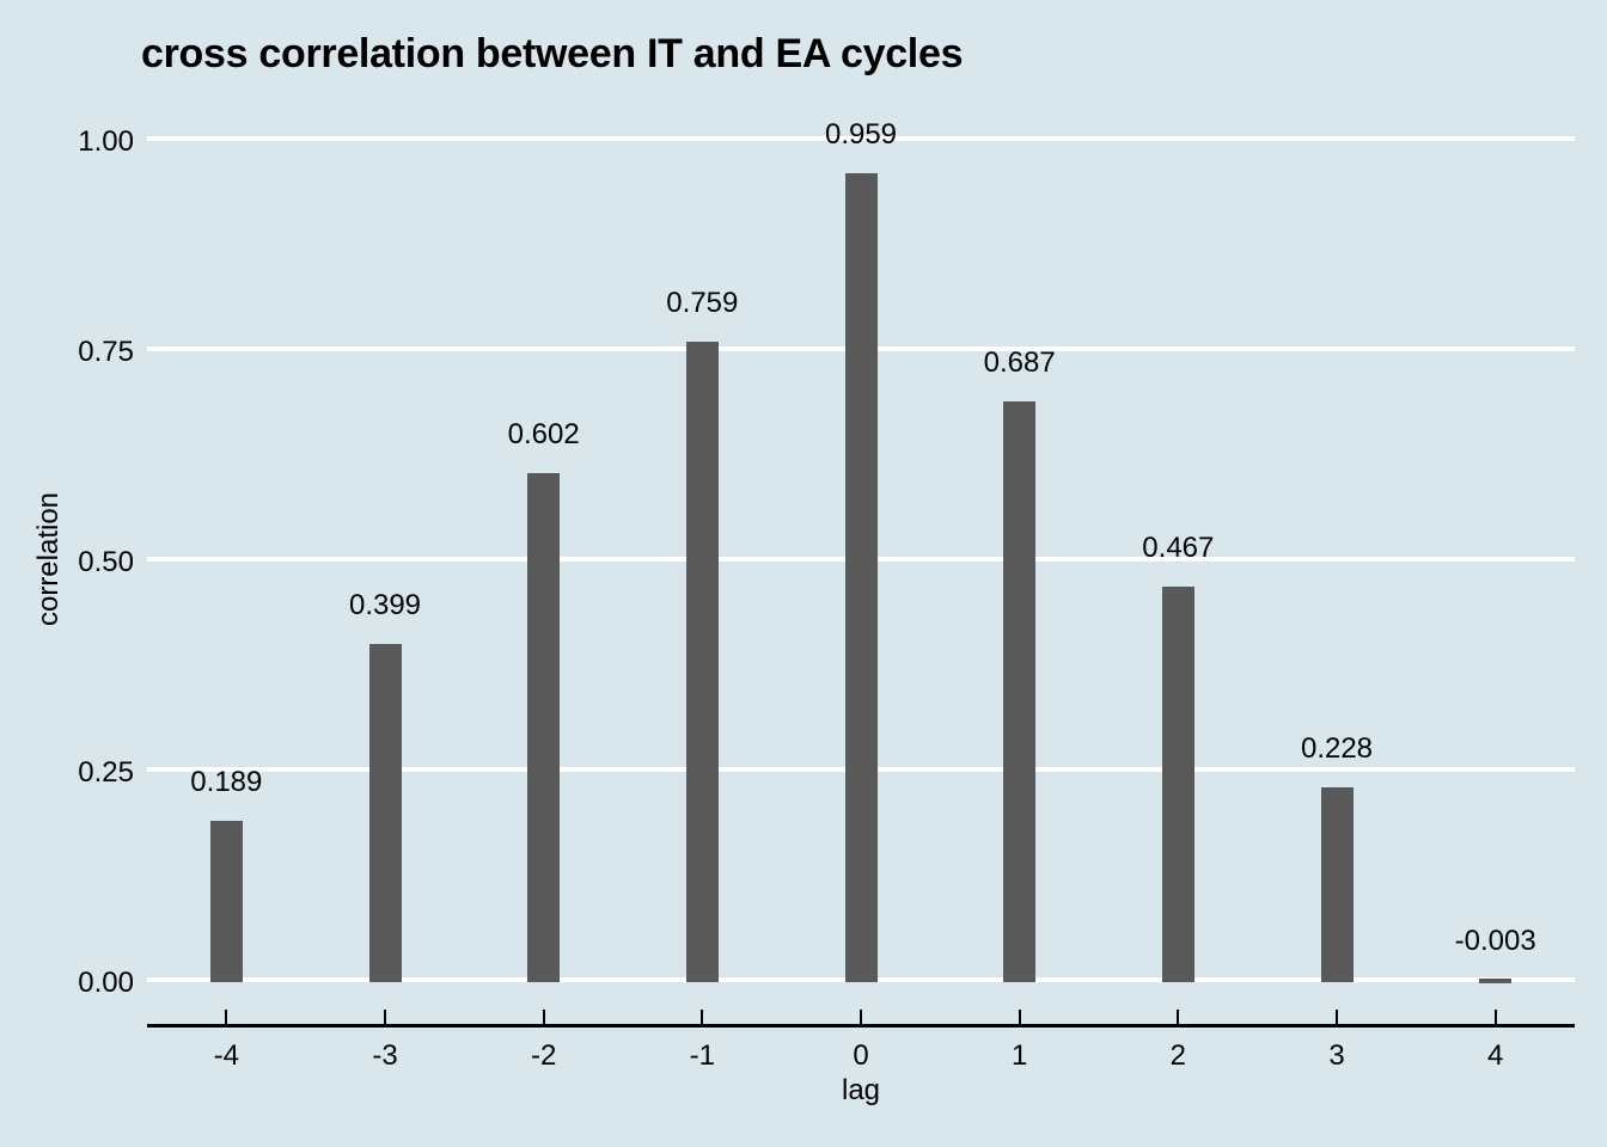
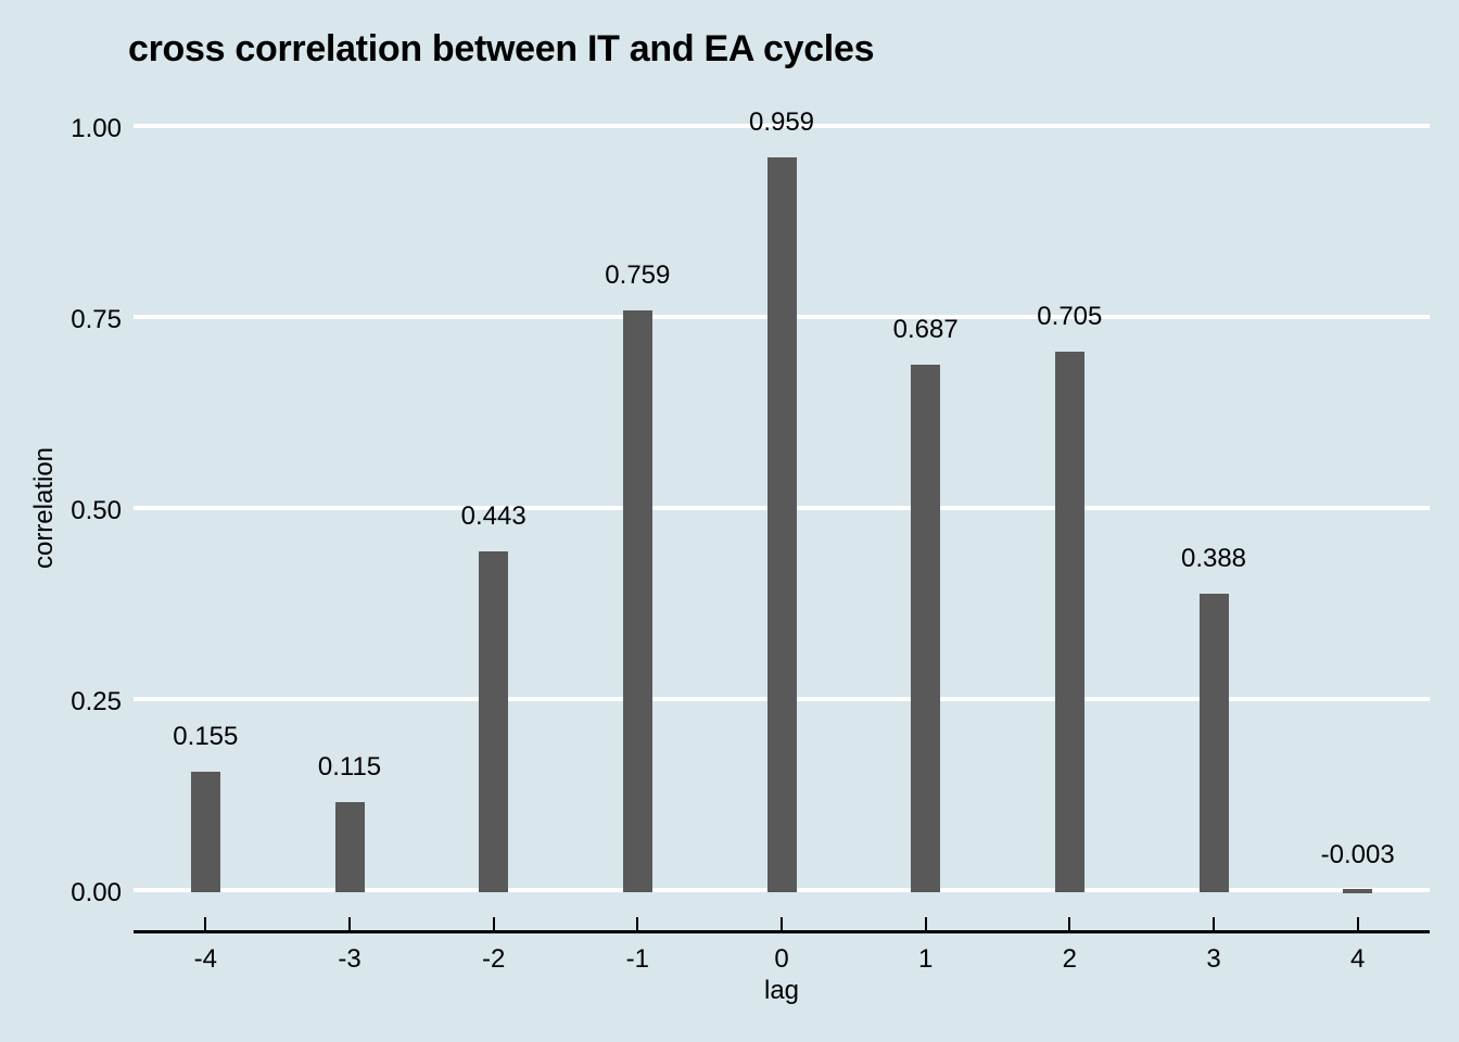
-4: 0.189 -> 0.155
-3: 0.399 -> 0.115
-2: 0.602 -> 0.443
2: 0.467 -> 0.705
3: 0.228 -> 0.388
